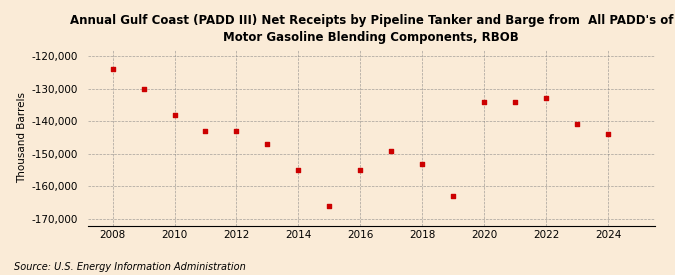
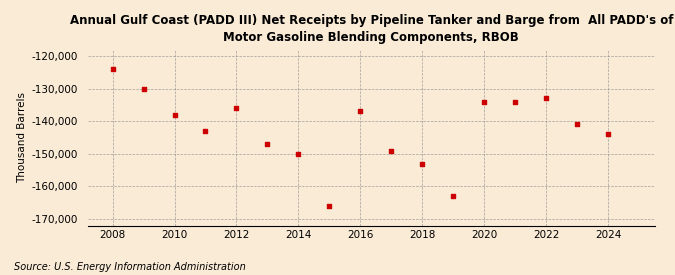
2012: -143,000 -> -136,000
2014: -155,000 -> -150,000
2016: -155,000 -> -137,000
